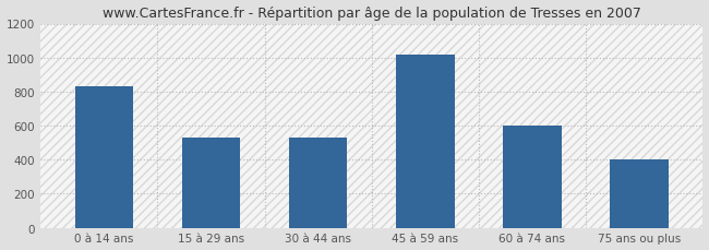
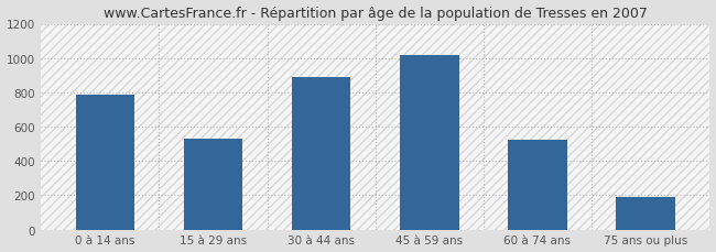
0 à 14 ans: 830 -> 780
30 à 44 ans: 530 -> 890
60 à 74 ans: 600 -> 520
75 ans ou plus: 400 -> 190
